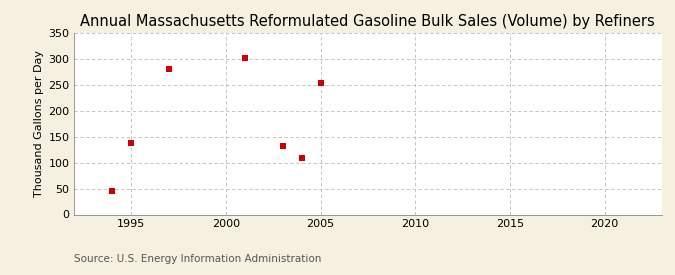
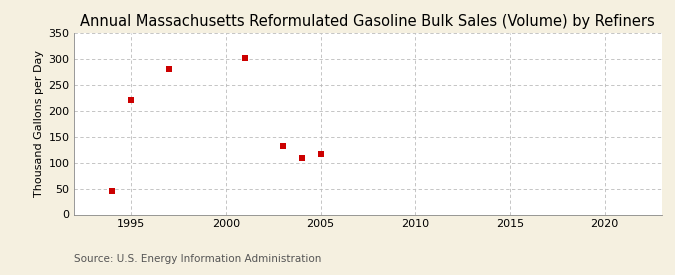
1995: 137 -> 220
2005: 254 -> 116
